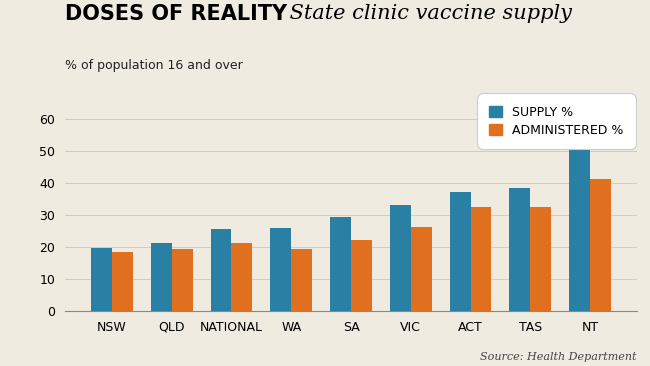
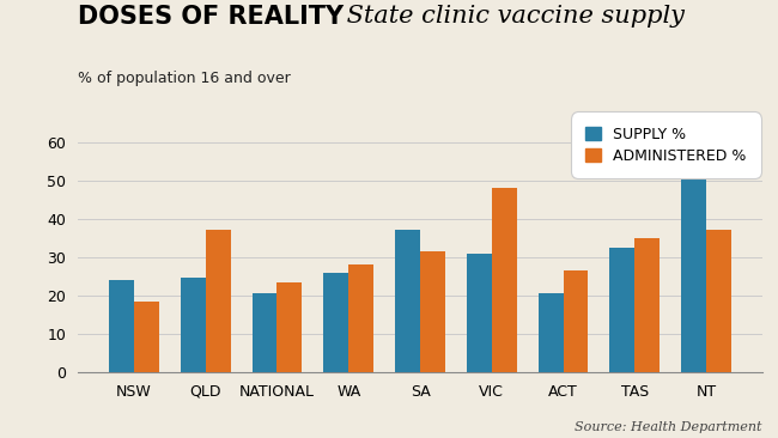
SUPPLY %/NSW: 19.8 -> 24.0
SUPPLY %/QLD: 21.3 -> 24.5
ADMINISTERED %/QLD: 19.5 -> 37.0
SUPPLY %/NATIONAL: 25.7 -> 20.5
ADMINISTERED %/NATIONAL: 21.2 -> 23.5
ADMINISTERED %/WA: 19.5 -> 28.0
SUPPLY %/SA: 29.2 -> 37.0
ADMINISTERED %/SA: 22.0 -> 31.5
SUPPLY %/VIC: 33.0 -> 31.0
ADMINISTERED %/VIC: 26.3 -> 48.0
SUPPLY %/ACT: 37.2 -> 20.5
ADMINISTERED %/ACT: 32.5 -> 26.5
SUPPLY %/TAS: 38.5 -> 32.5
ADMINISTERED %/TAS: 32.5 -> 35.0
ADMINISTERED %/NT: 41.3 -> 37.0
